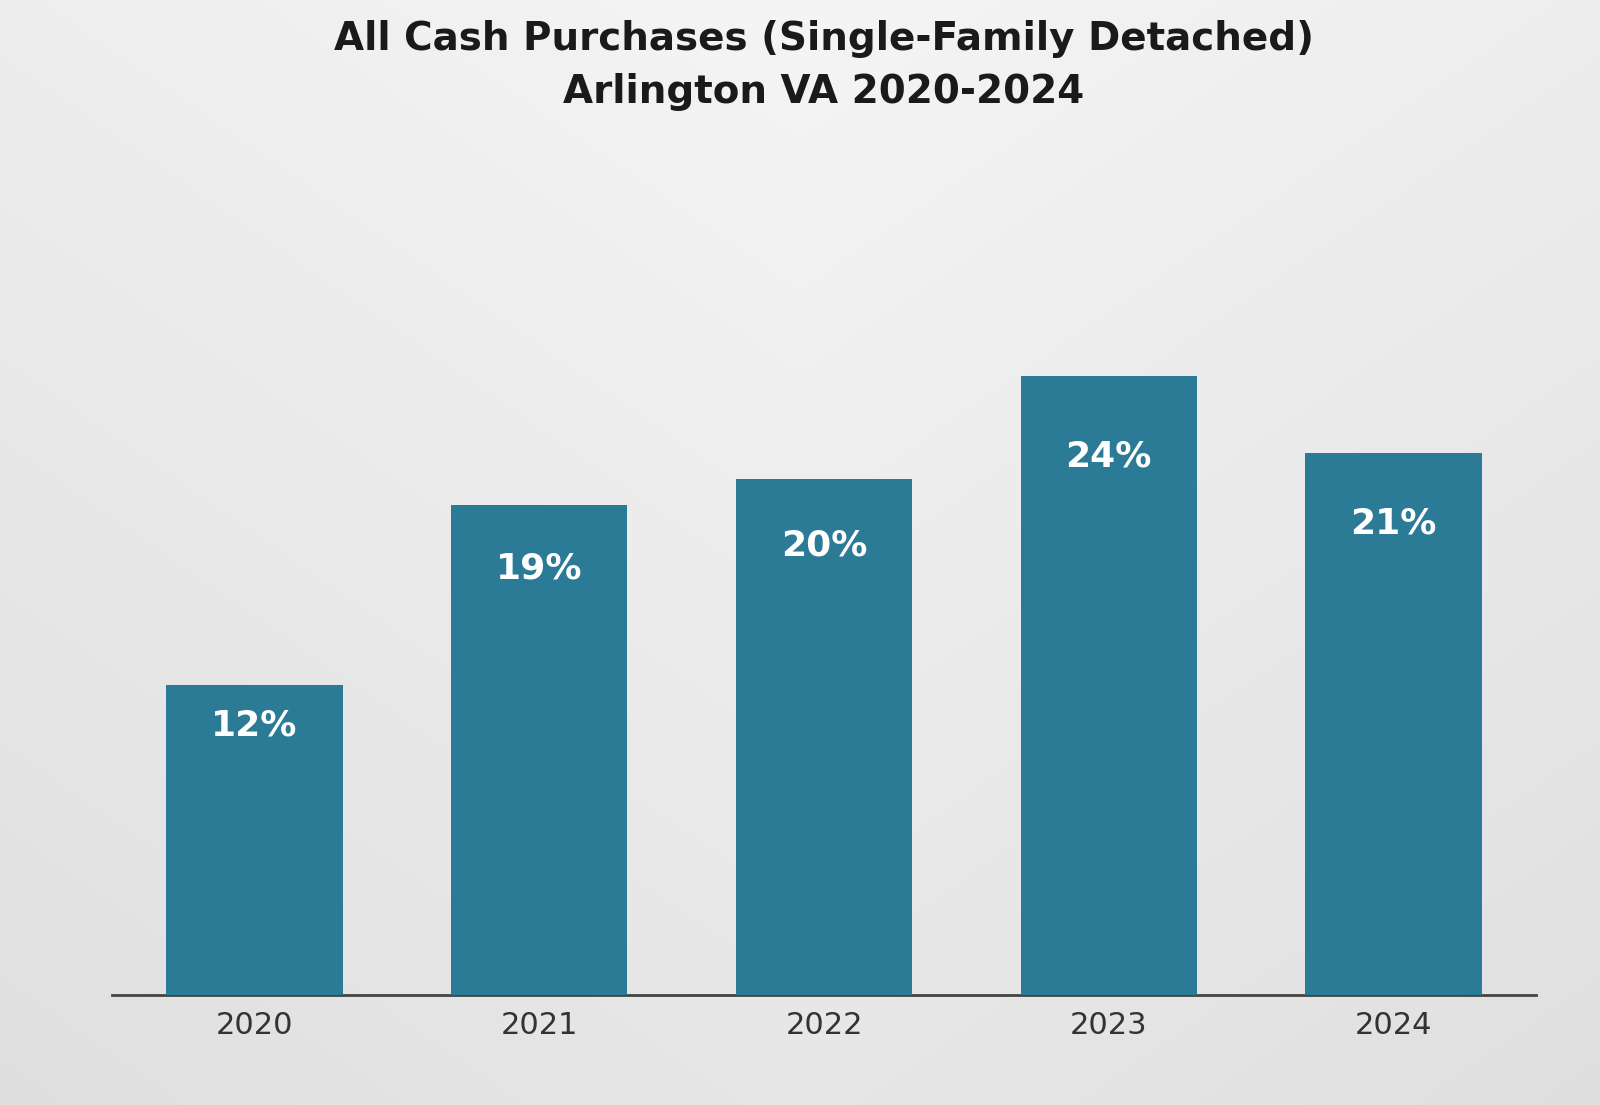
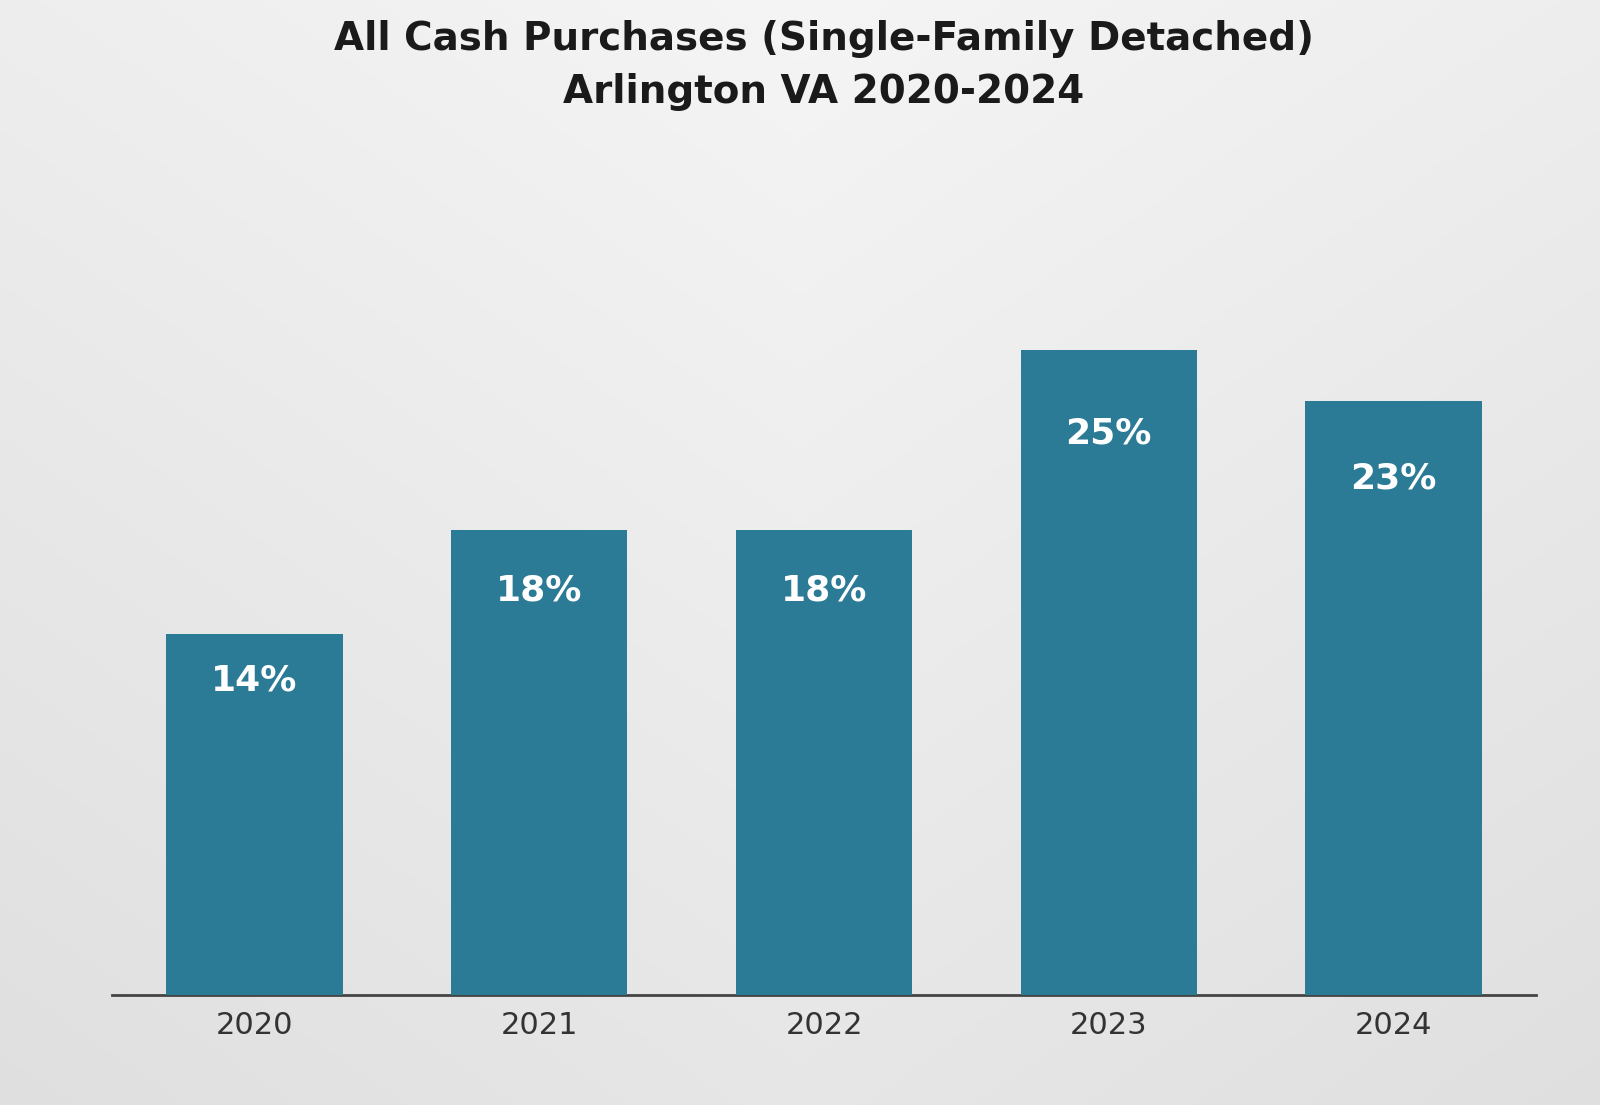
2020: 12% -> 14%
2021: 19% -> 18%
2022: 20% -> 18%
2023: 24% -> 25%
2024: 21% -> 23%
